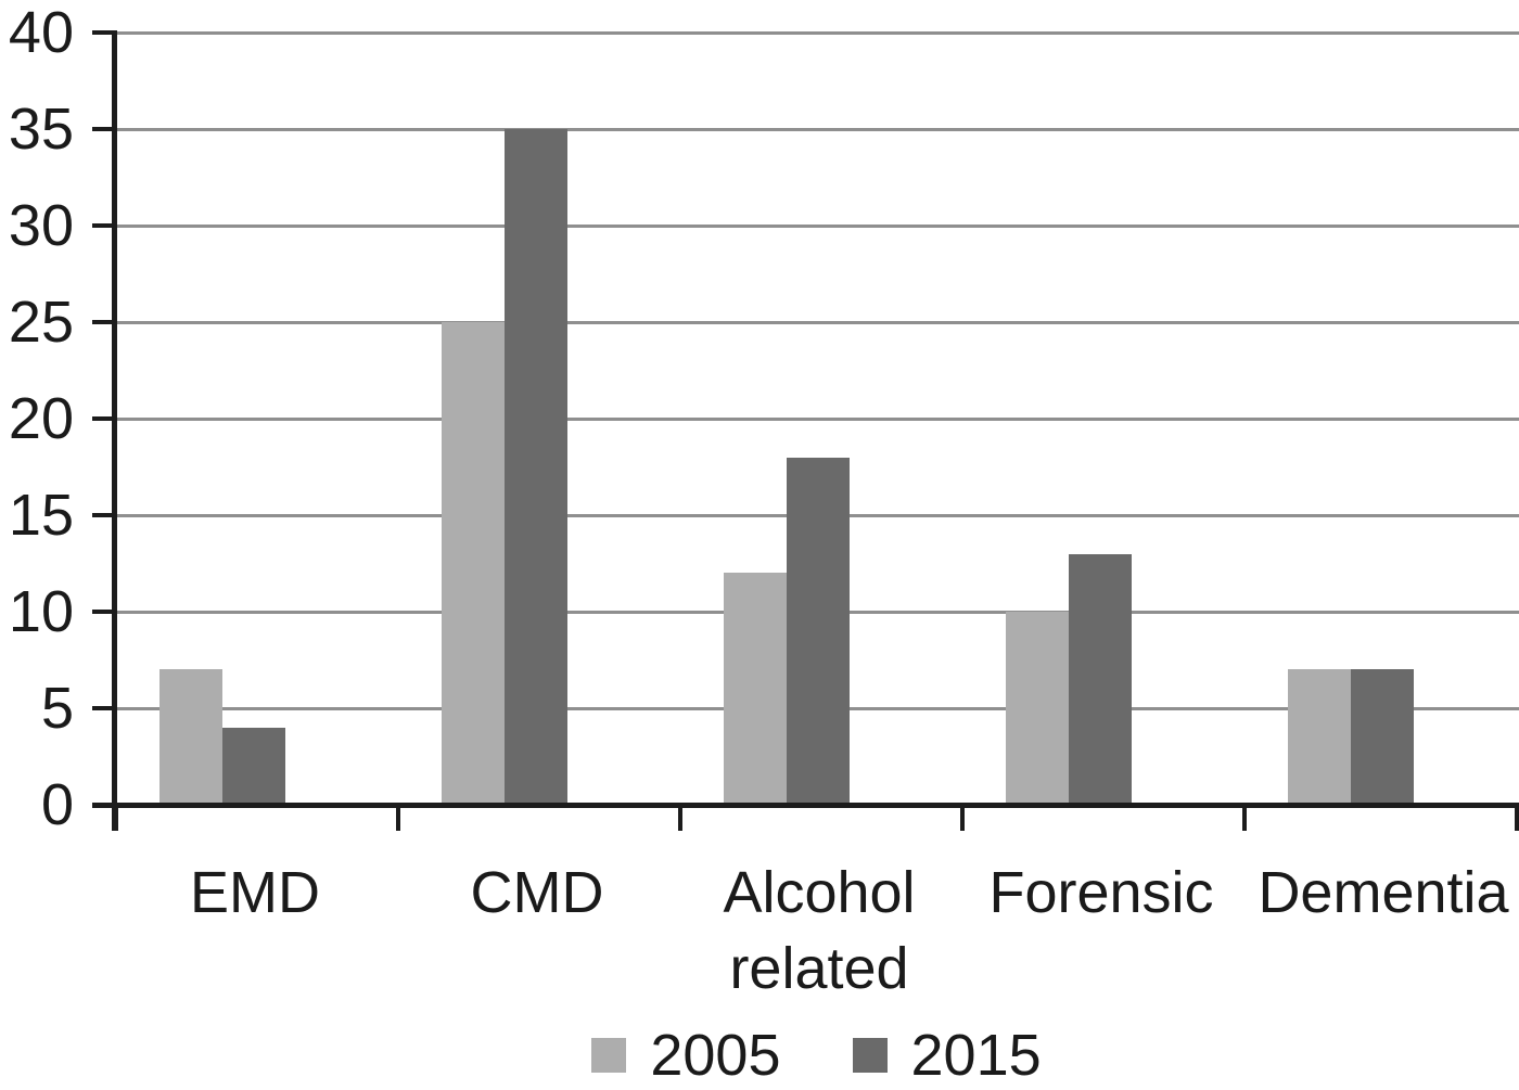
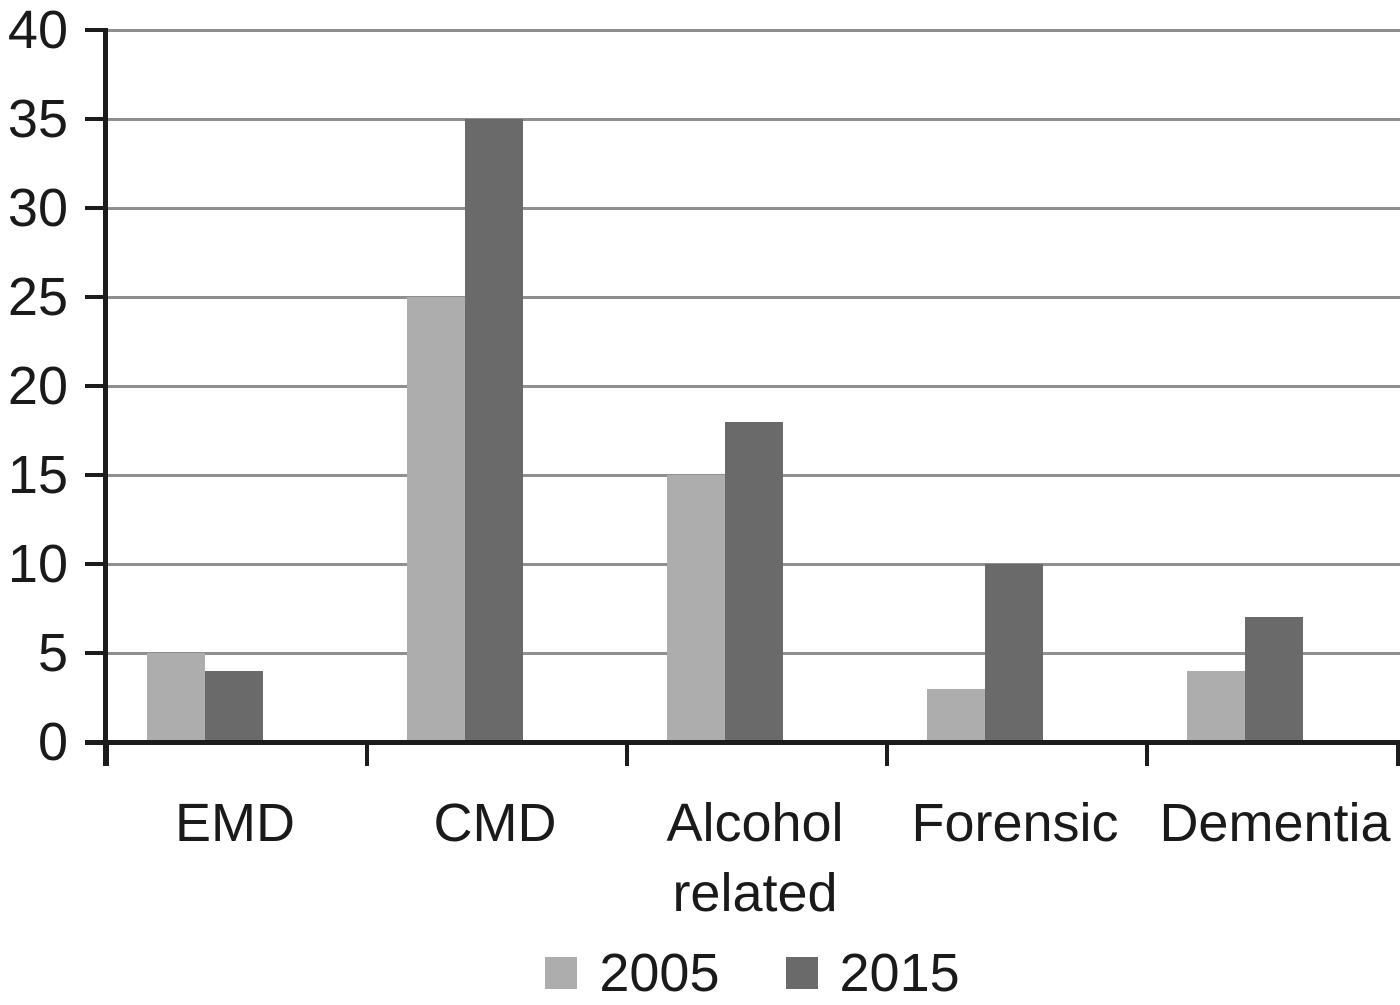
2005/EMD: 7 -> 5
2005/Alcohol related: 12 -> 15
2005/Forensic: 10 -> 3
2015/Forensic: 13 -> 10
2005/Dementia: 7 -> 4
